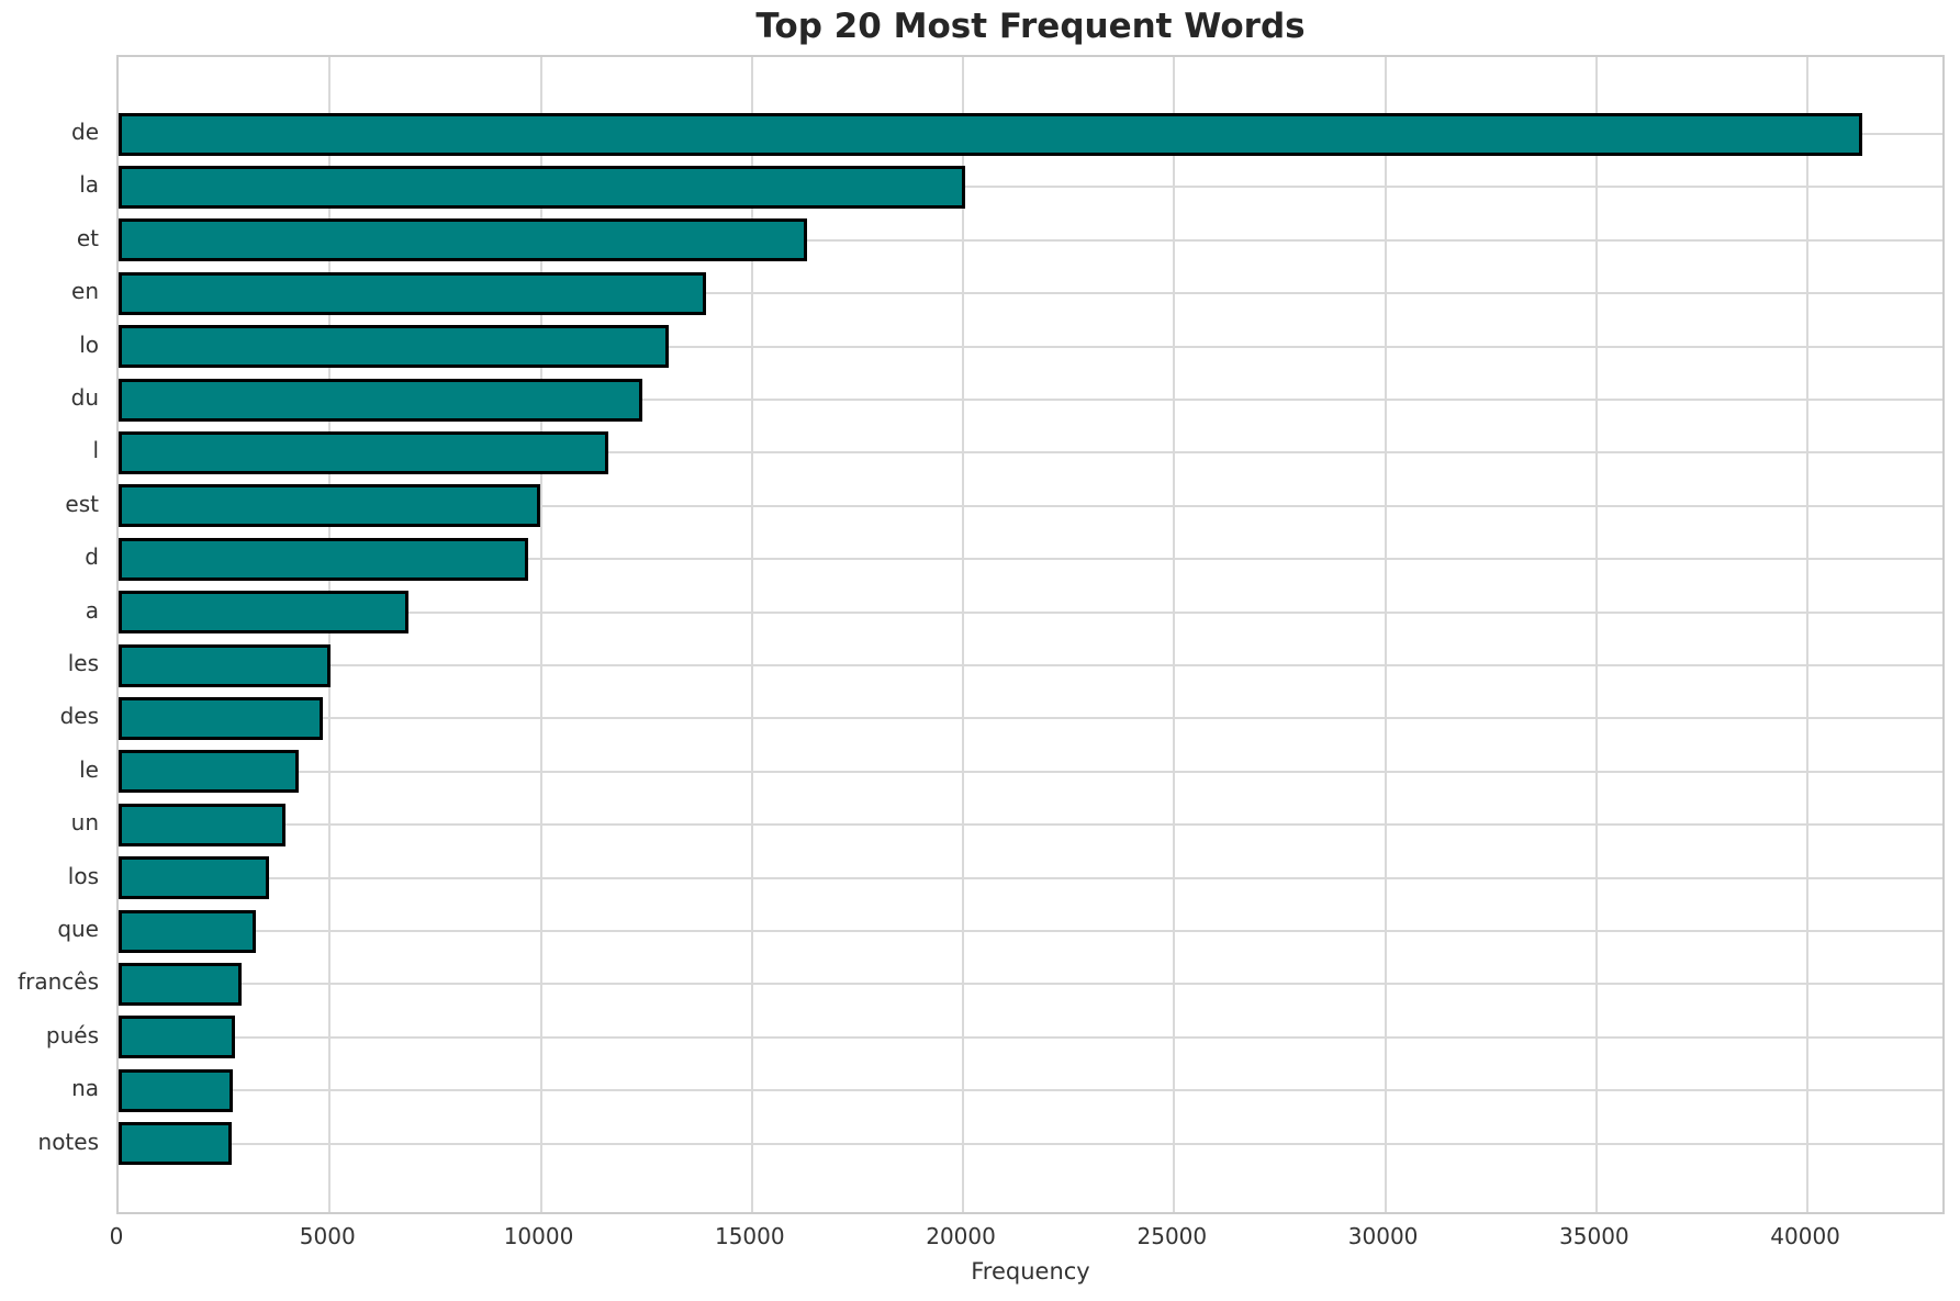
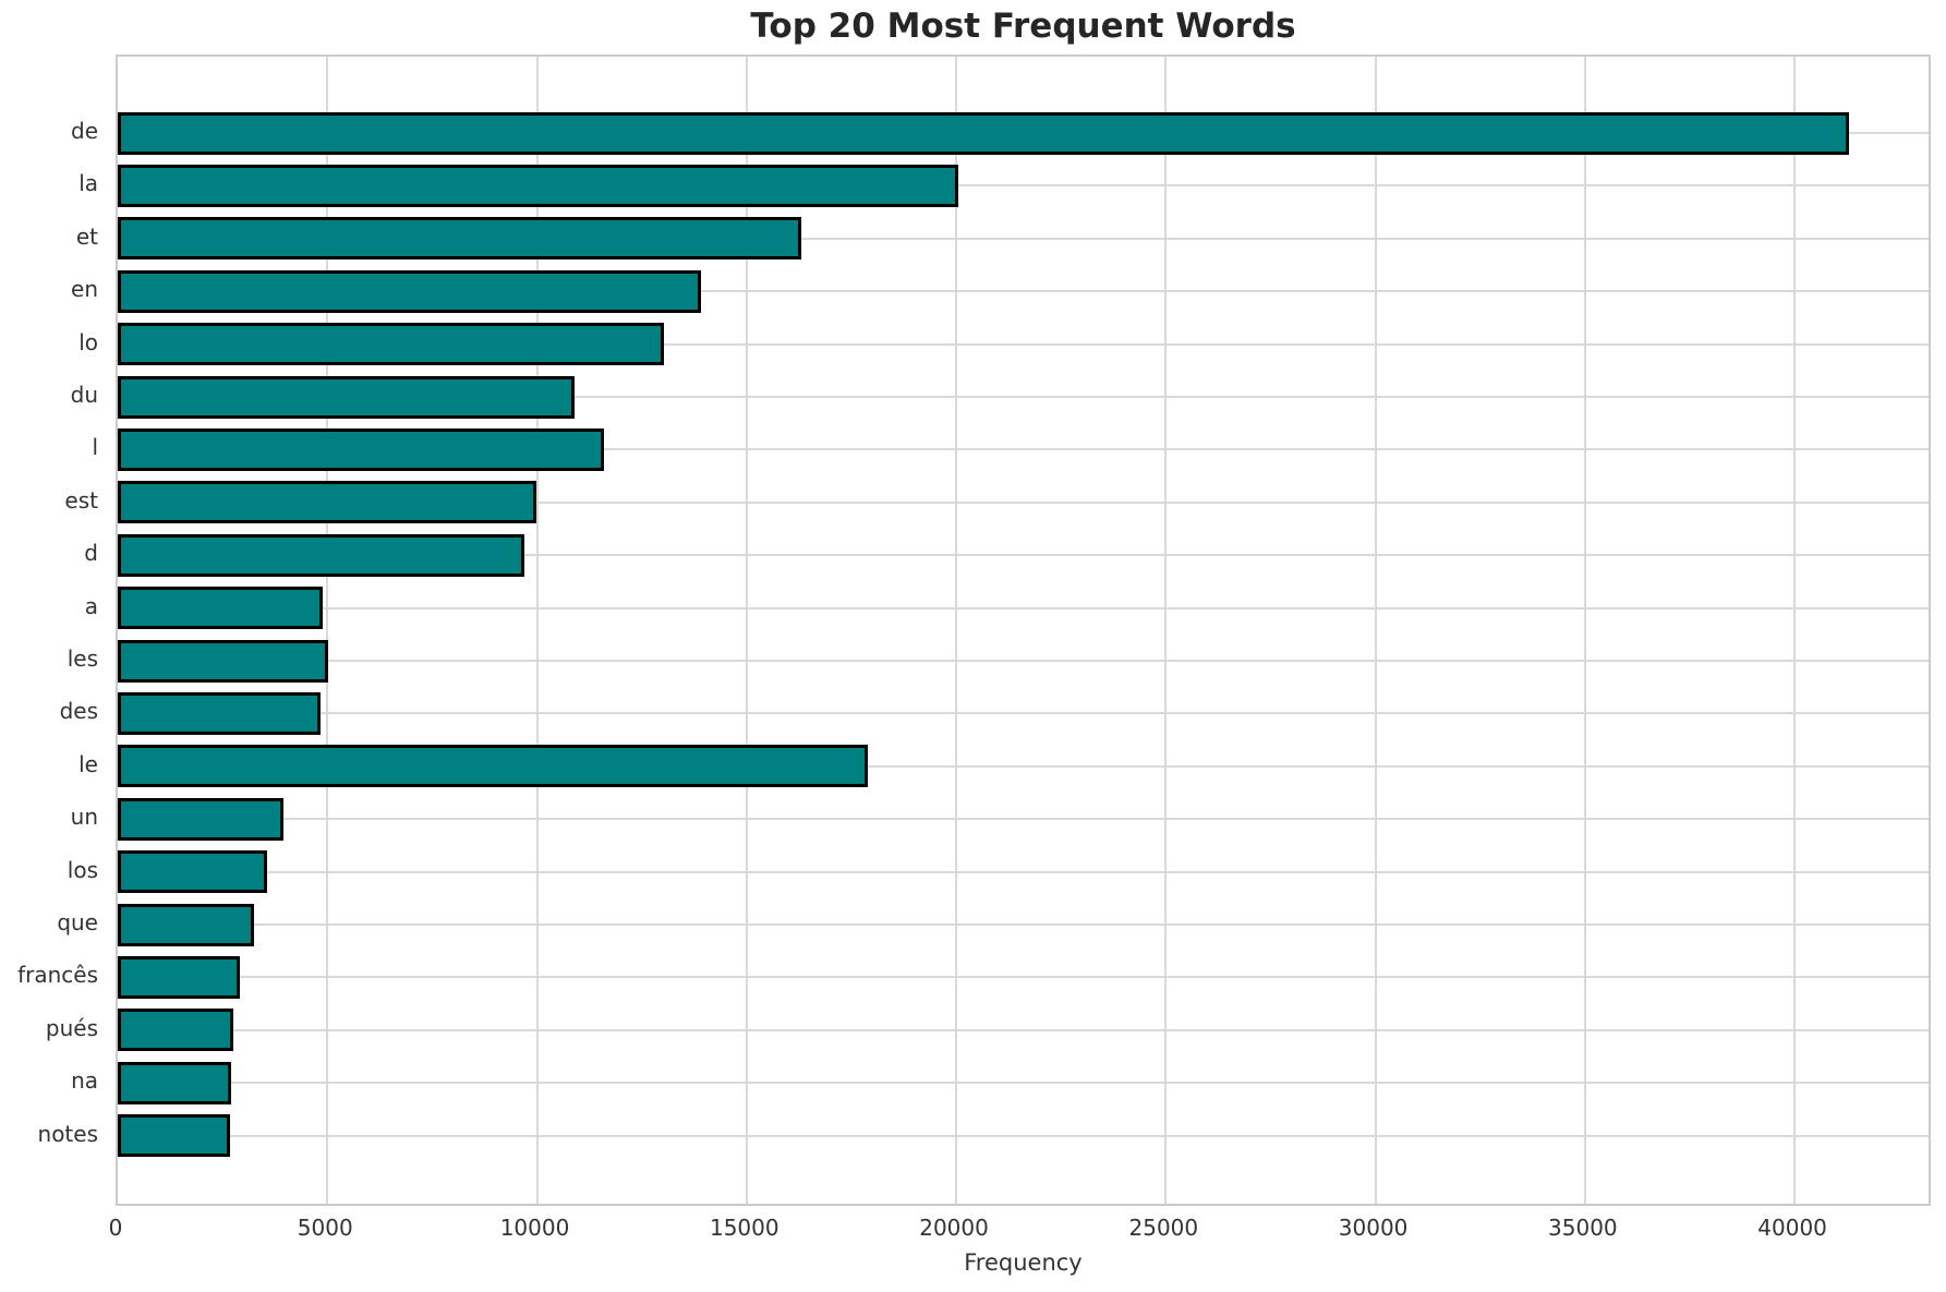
du: 12400 -> 10900
a: 6900 -> 4900
le: 4300 -> 17900
